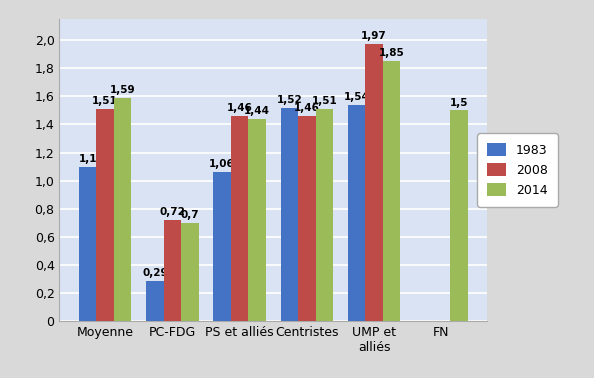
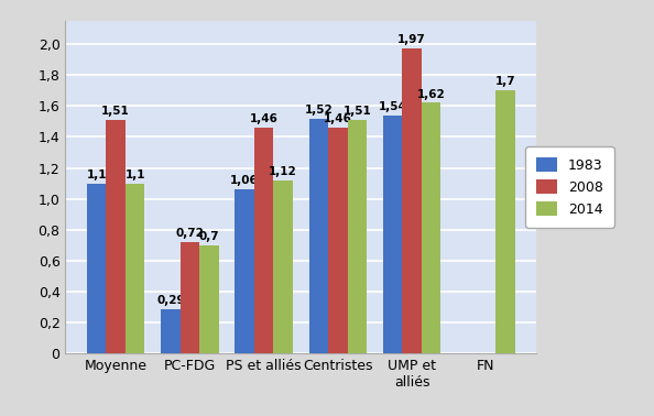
2014/Moyenne: 1,59 -> 1,1
2014/PS et alliés: 1,44 -> 1,12
2014/UMP et alliés: 1,85 -> 1,62
2014/FN: 1,5 -> 1,7
